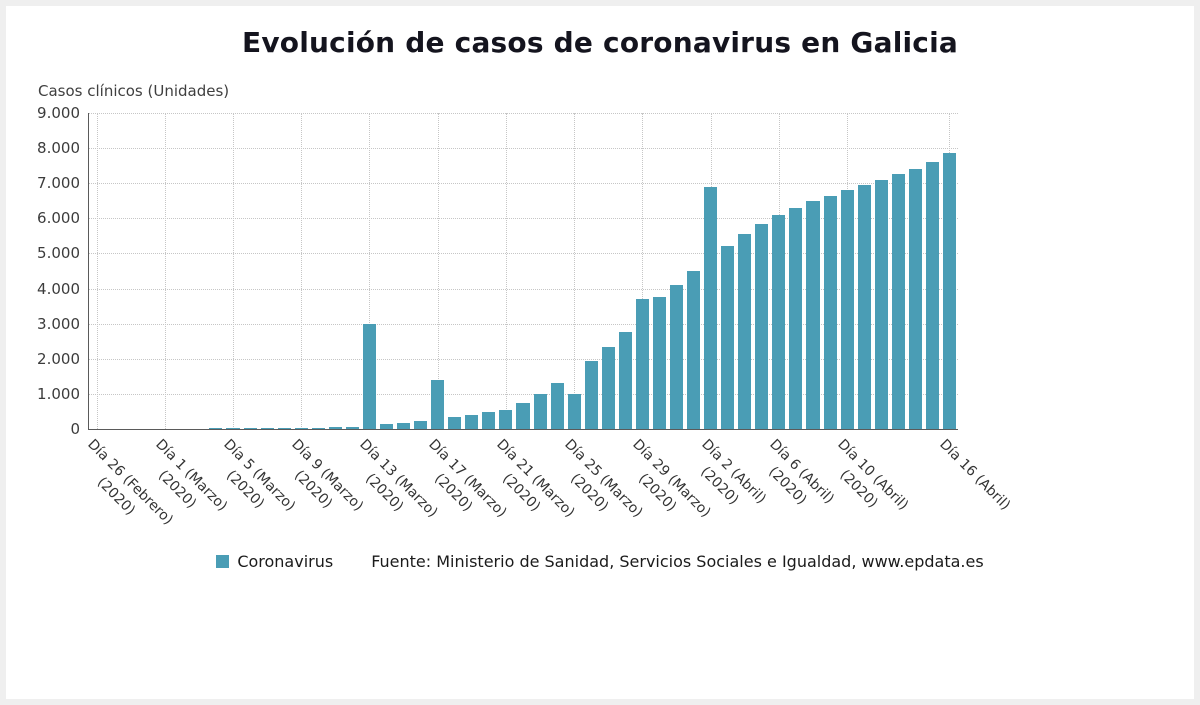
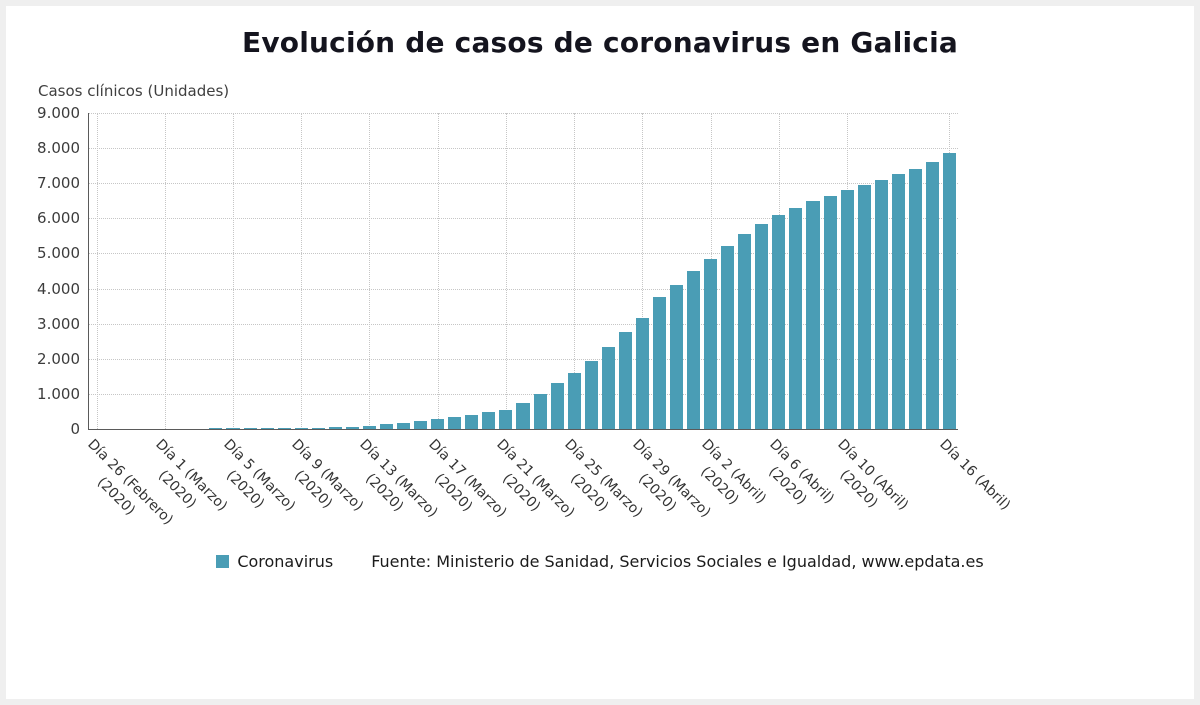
Día 13 (Marzo) (2020): 3000 -> 100
Día 17 (Marzo) (2020): 1400 -> 300
Día 25 (Marzo) (2020): 1000 -> 1600
Día 29 (Marzo) (2020): 3700 -> 3200
Día 2 (Abril) (2020): 6900 -> 4800
